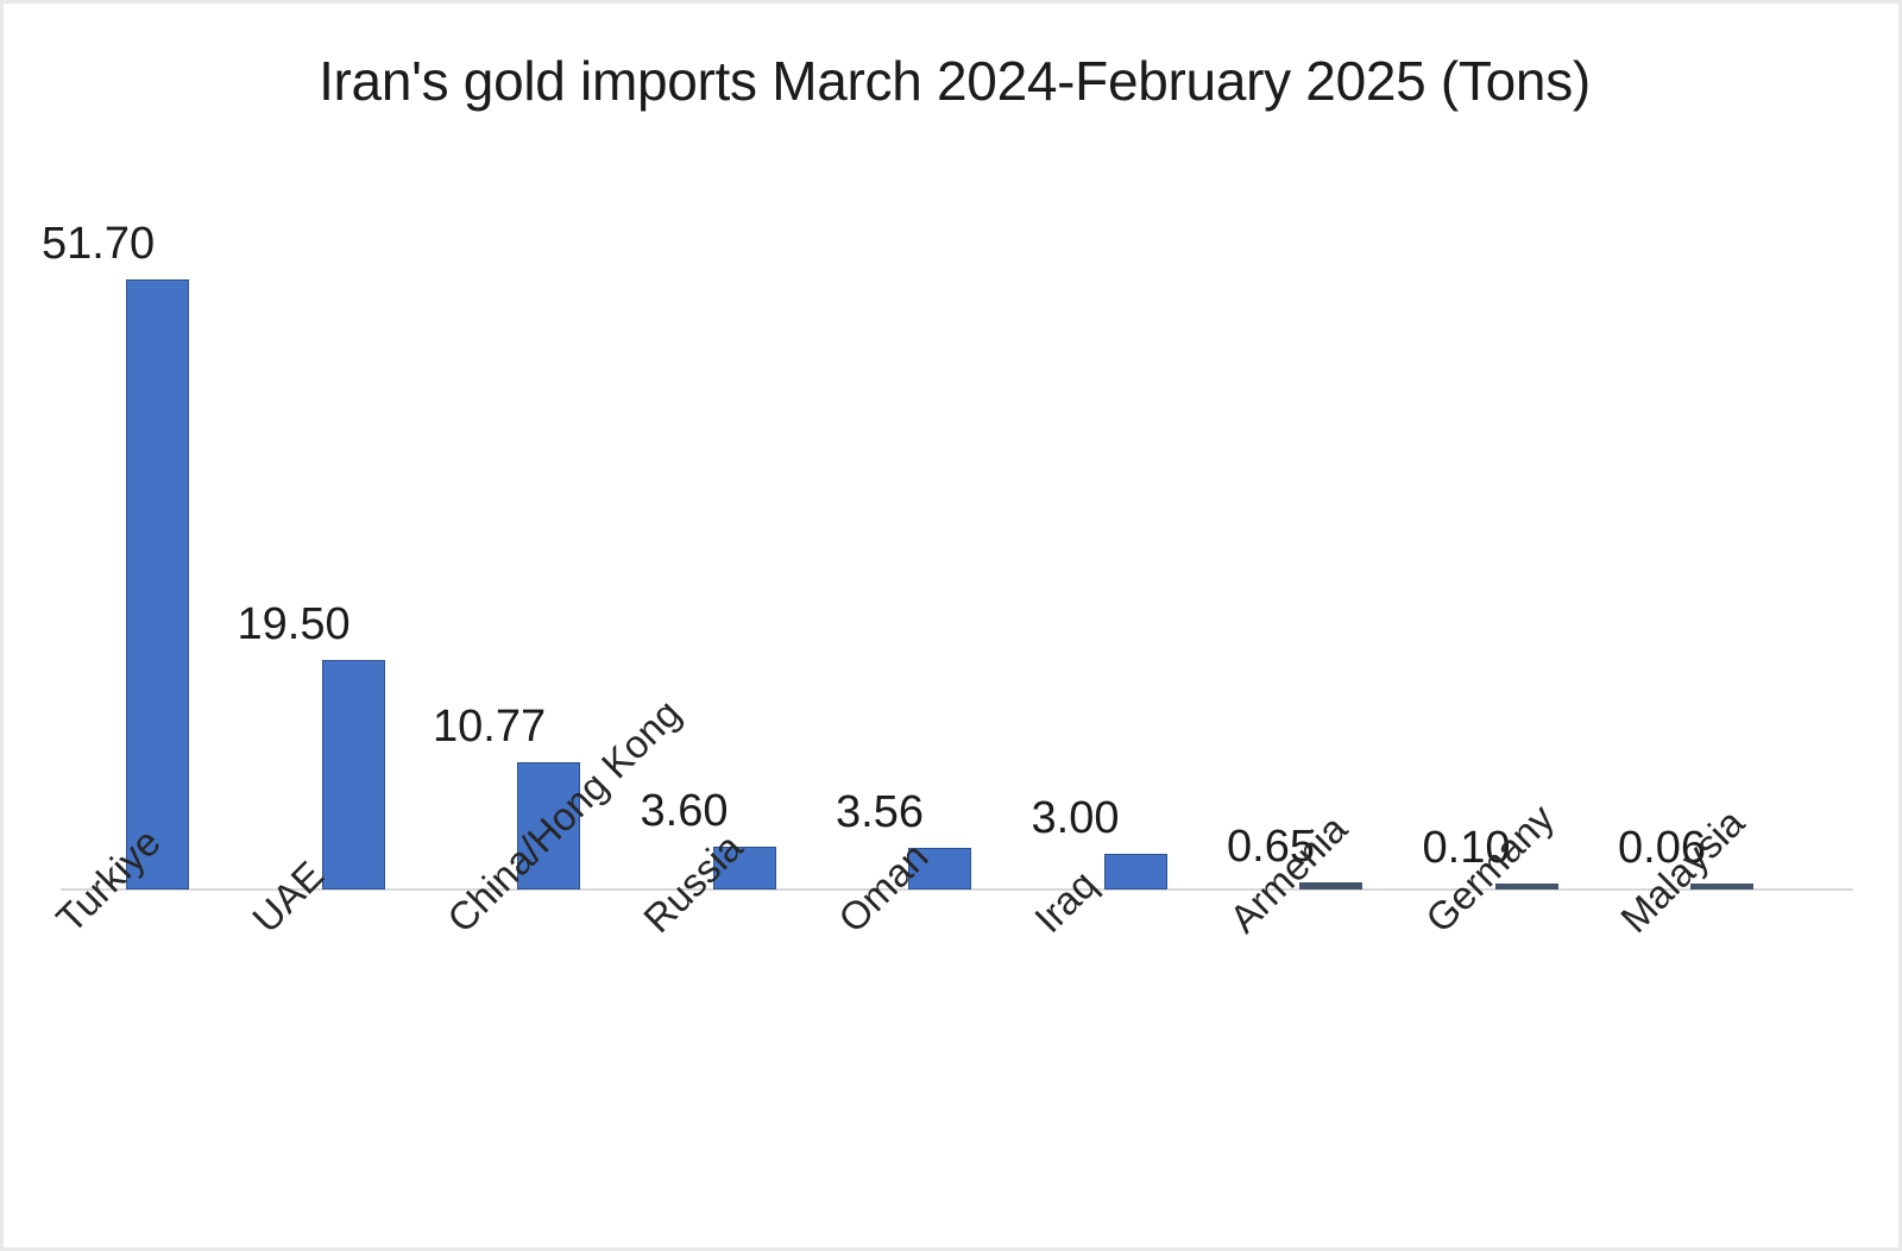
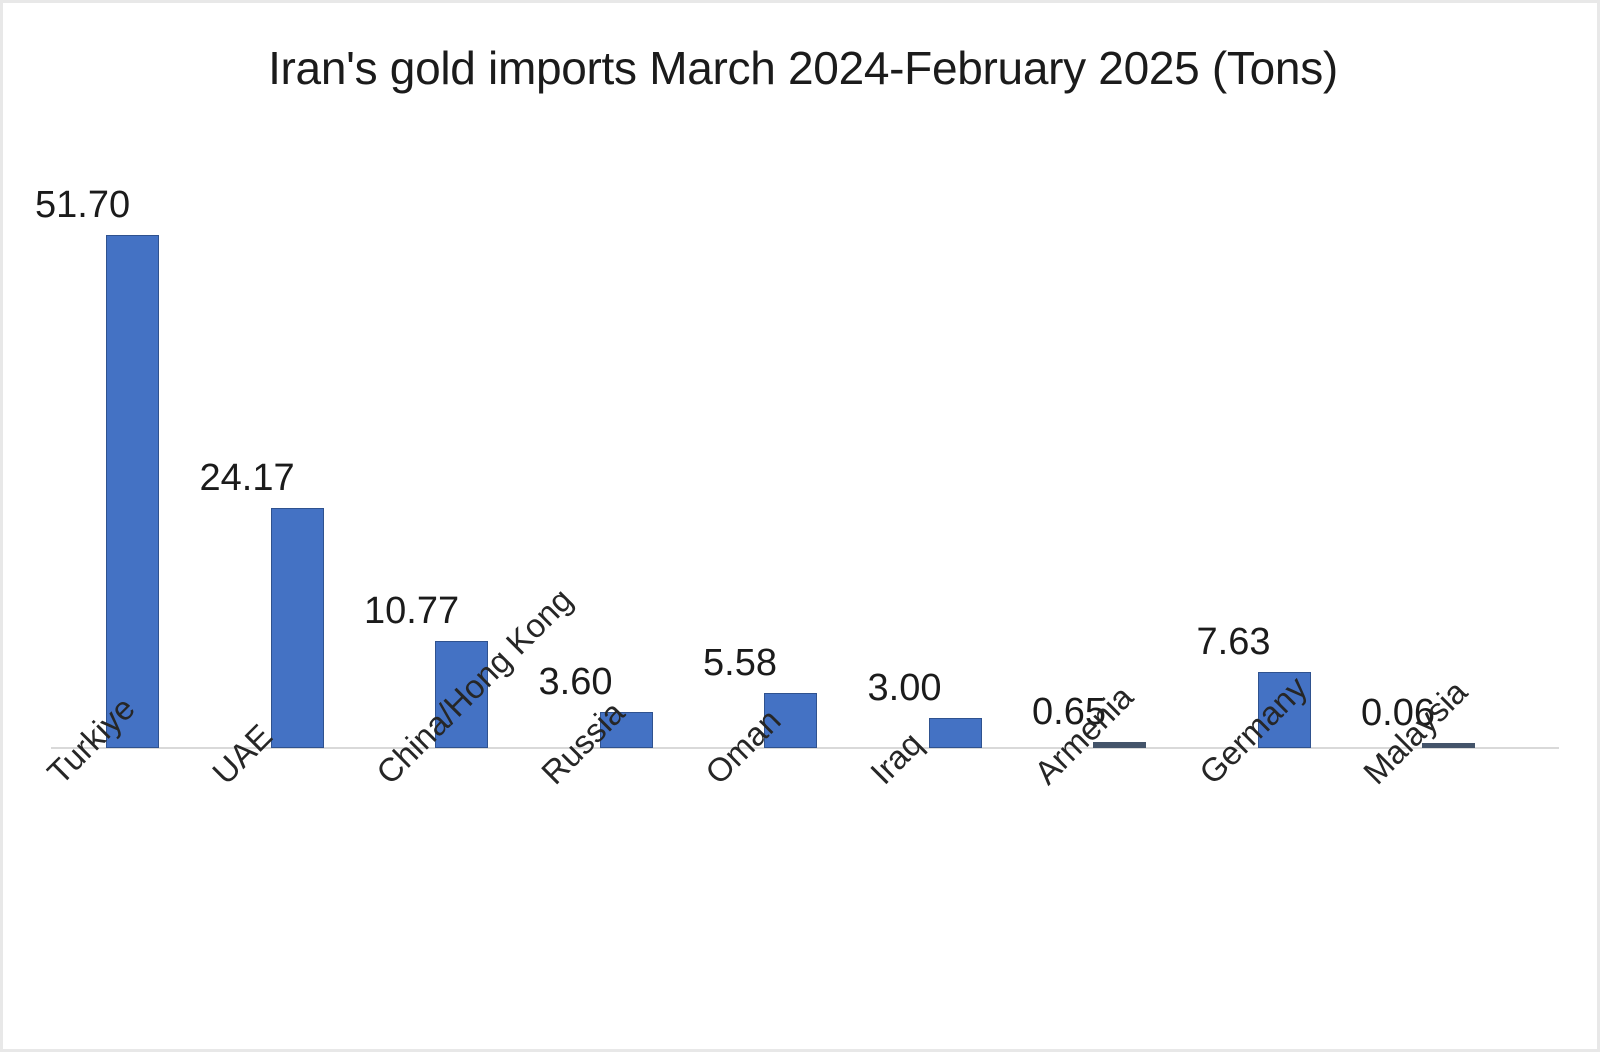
UAE: 19.50 -> 24.17
Oman: 3.56 -> 5.58
Germany: 0.10 -> 7.63
